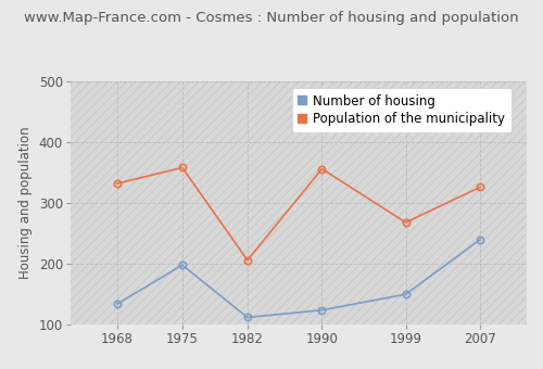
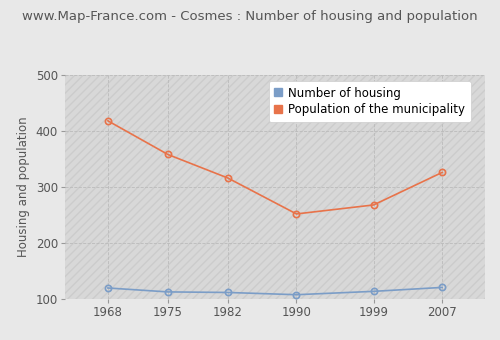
Number of housing/1968: 134 -> 120
Population of the municipality/1968: 332 -> 418
Number of housing/1975: 198 -> 113
Population of the municipality/1982: 206 -> 316
Number of housing/1990: 124 -> 108
Population of the municipality/1990: 356 -> 252
Number of housing/1999: 150 -> 114
Number of housing/2007: 240 -> 121
